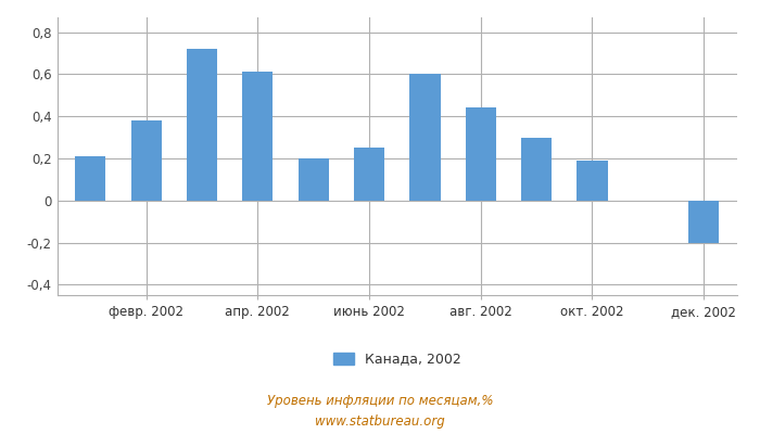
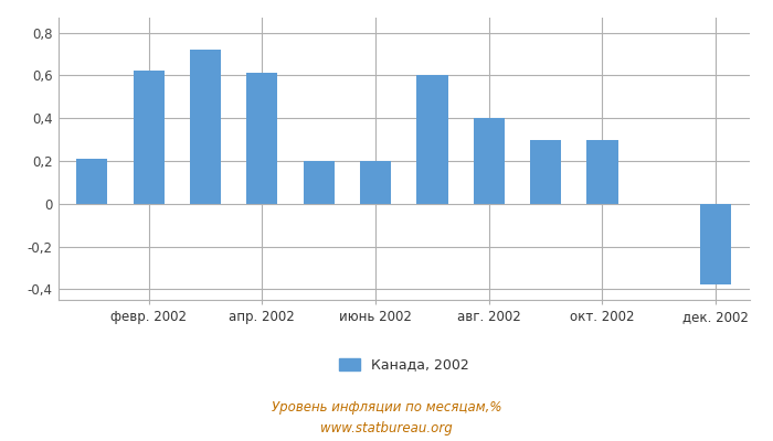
февр. 2002: 0,38 -> 0,62
июнь 2002: 0,25 -> 0,20
авг. 2002: 0,44 -> 0,40
окт. 2002: 0,19 -> 0,30
дек. 2002: -0,20 -> -0,38
